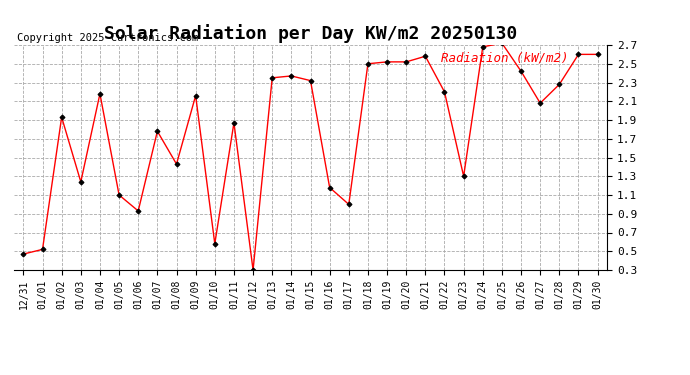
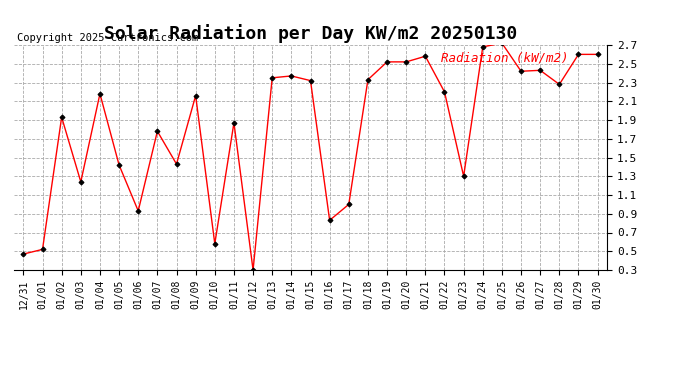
01/05: 1.10 -> 1.42
01/16: 1.18 -> 0.83
01/18: 2.50 -> 2.33
01/27: 2.08 -> 2.43
